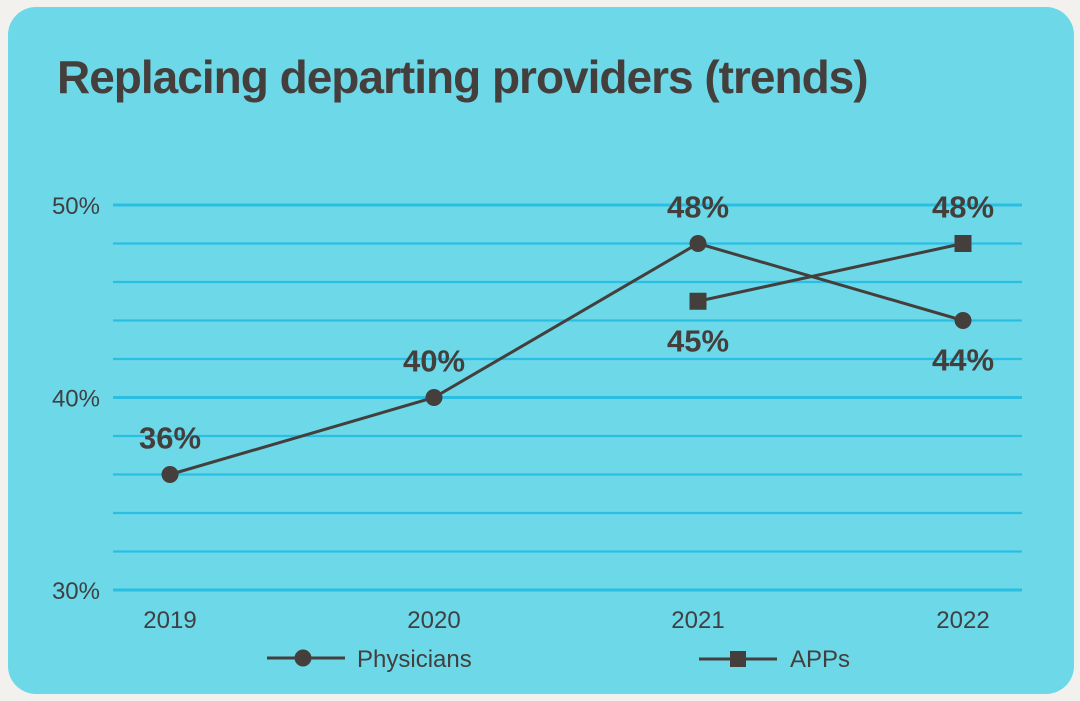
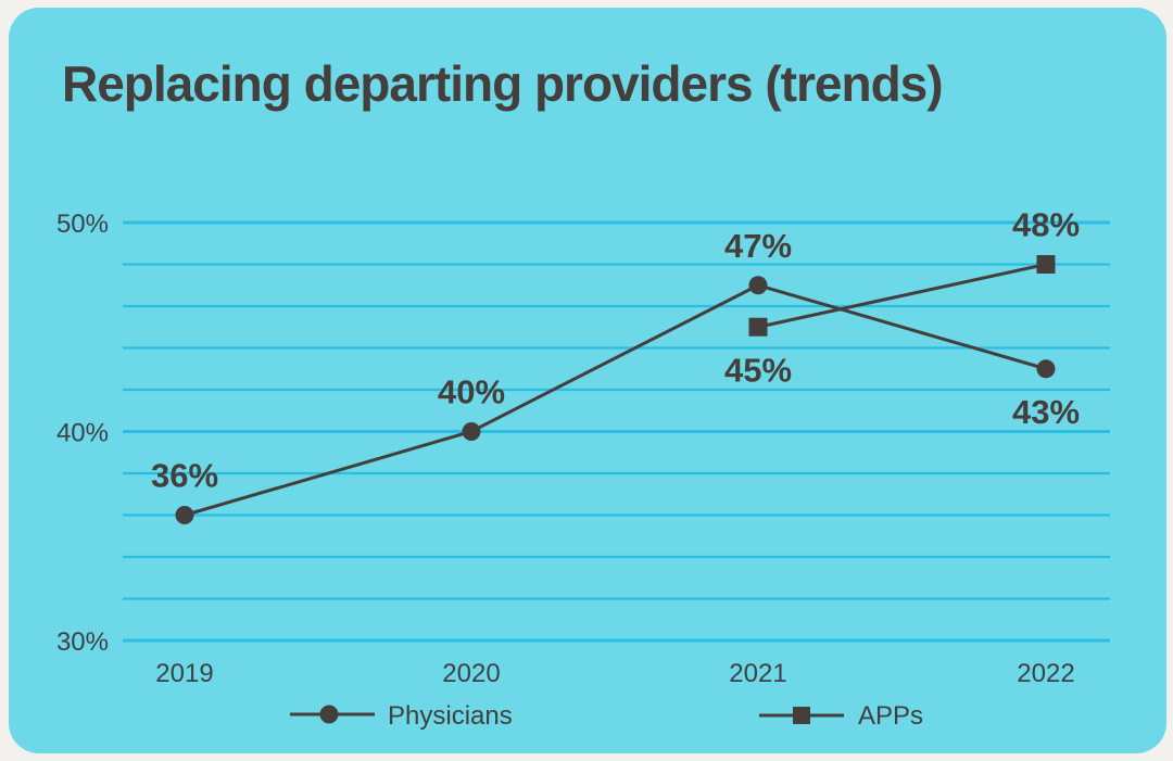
Physicians/2021: 48% -> 47%
Physicians/2022: 44% -> 43%
